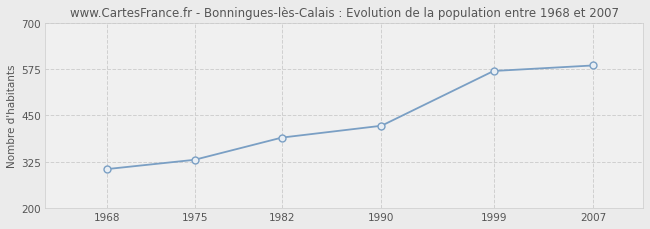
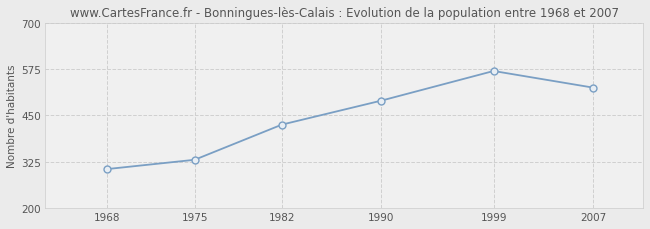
1982: 390 -> 425
1990: 422 -> 490
2007: 585 -> 525
